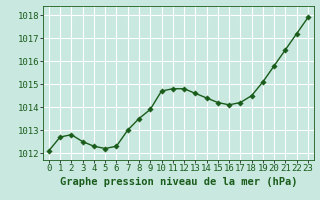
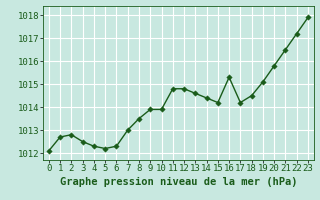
10: 1014.7 -> 1013.9
16: 1014.1 -> 1015.3
